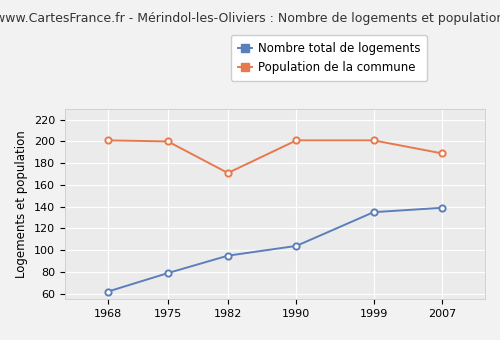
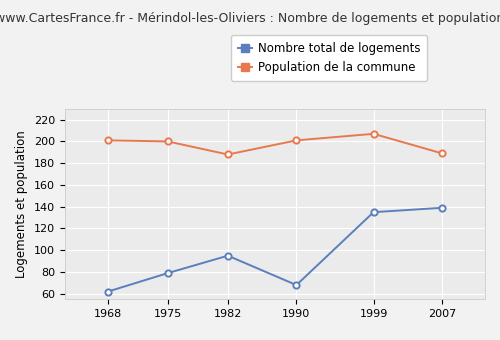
Population de la commune/1982: 171 -> 188
Nombre total de logements/1990: 104 -> 68
Population de la commune/1999: 201 -> 207
